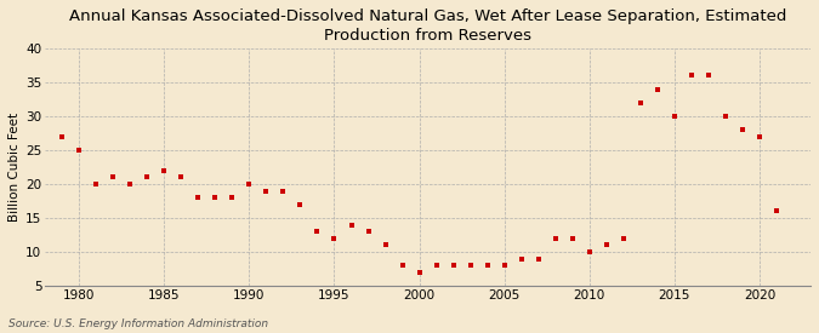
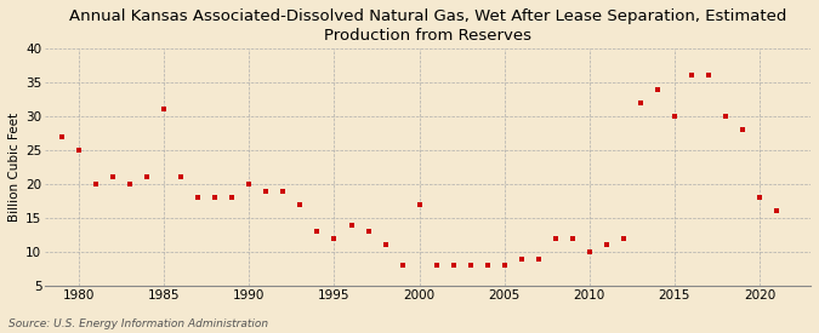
1985: 22 -> 31
2000: 7 -> 17
2020: 27 -> 18
